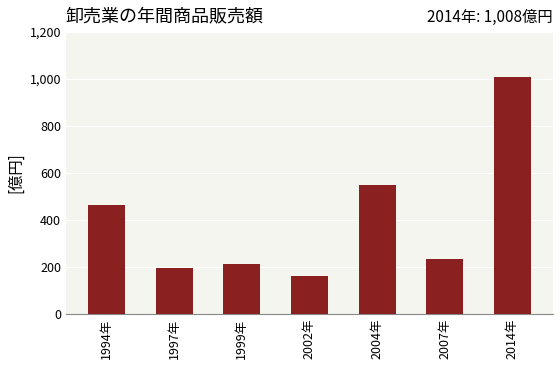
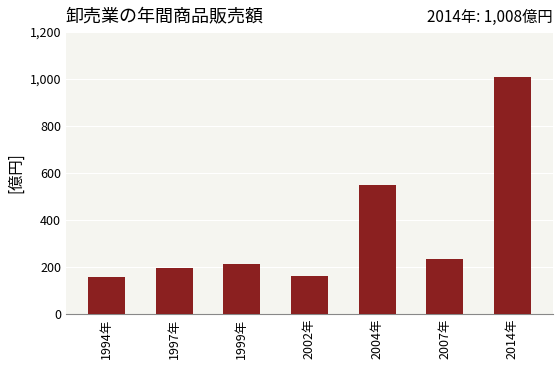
1994年: 465 -> 155
